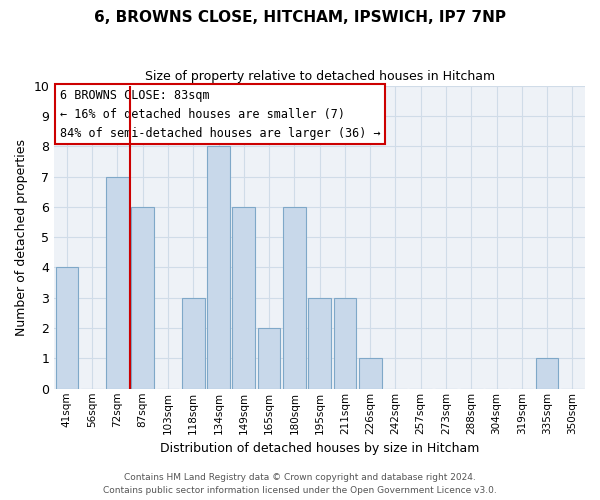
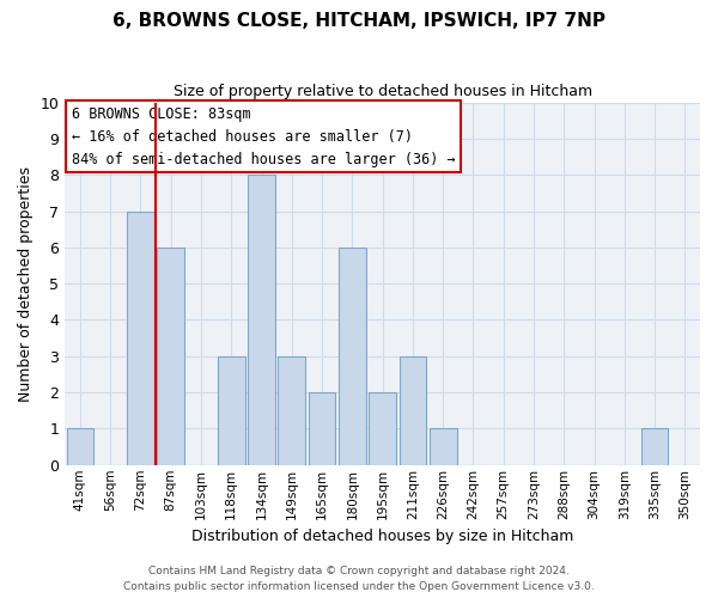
41sqm: 4 -> 1
149sqm: 6 -> 3
195sqm: 3 -> 2
